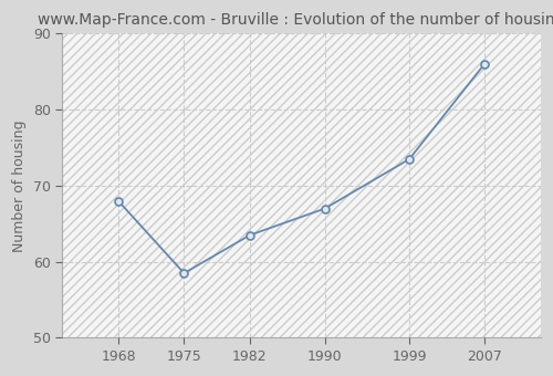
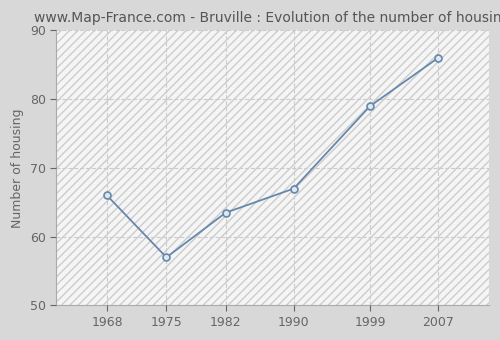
1968: 68.0 -> 66.0
1975: 58.5 -> 57.0
1999: 73.5 -> 79.0
